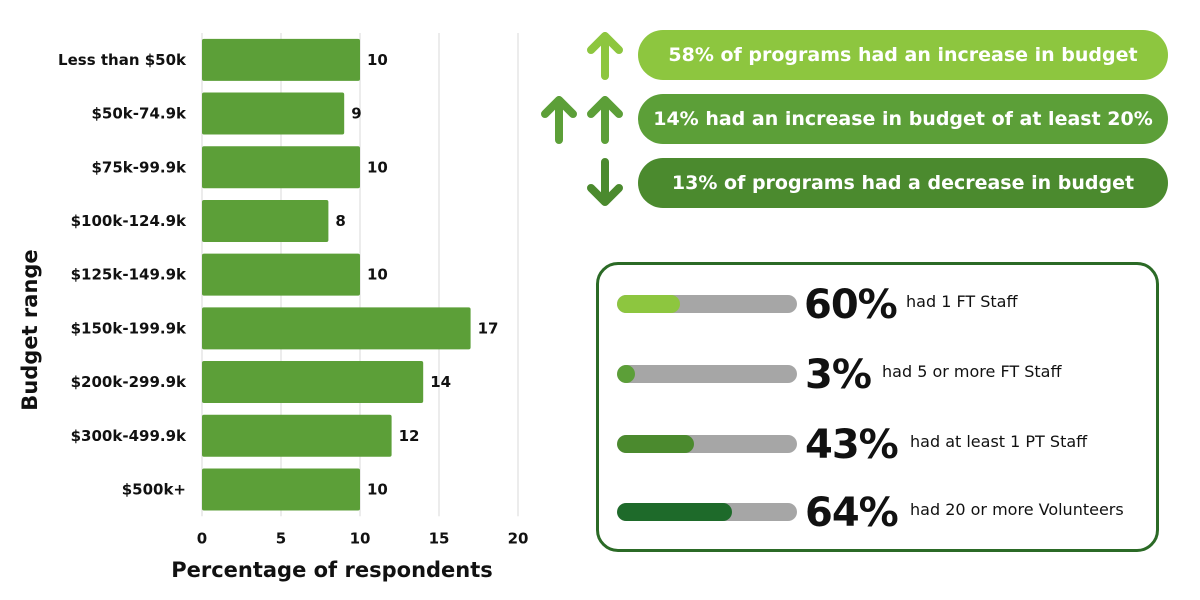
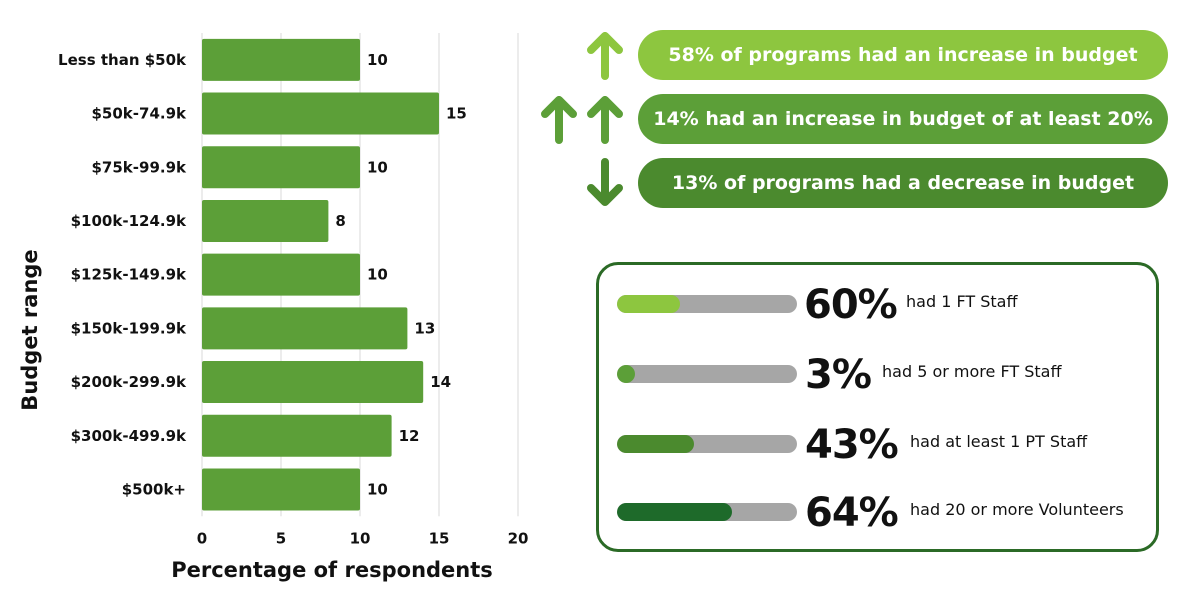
$50k-74.9k: 9 -> 15
$150k-199.9k: 17 -> 13
